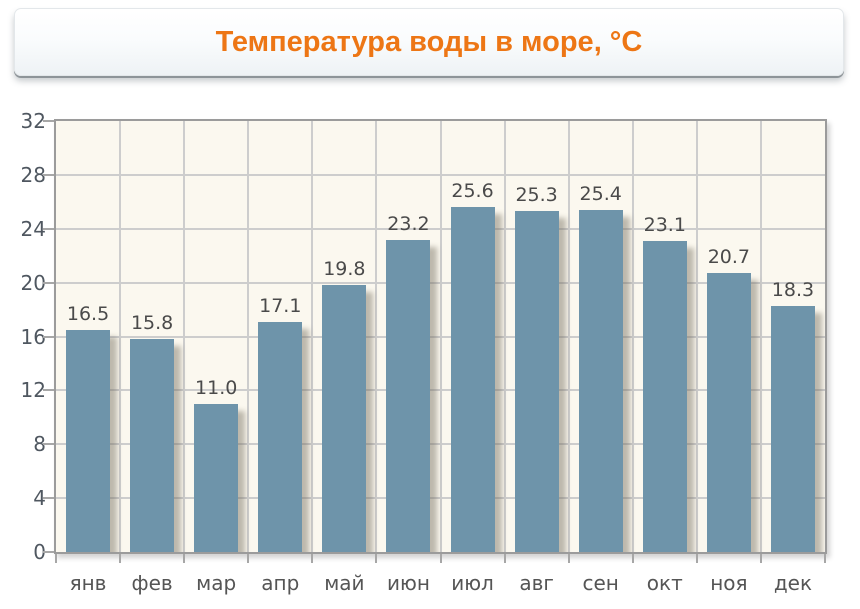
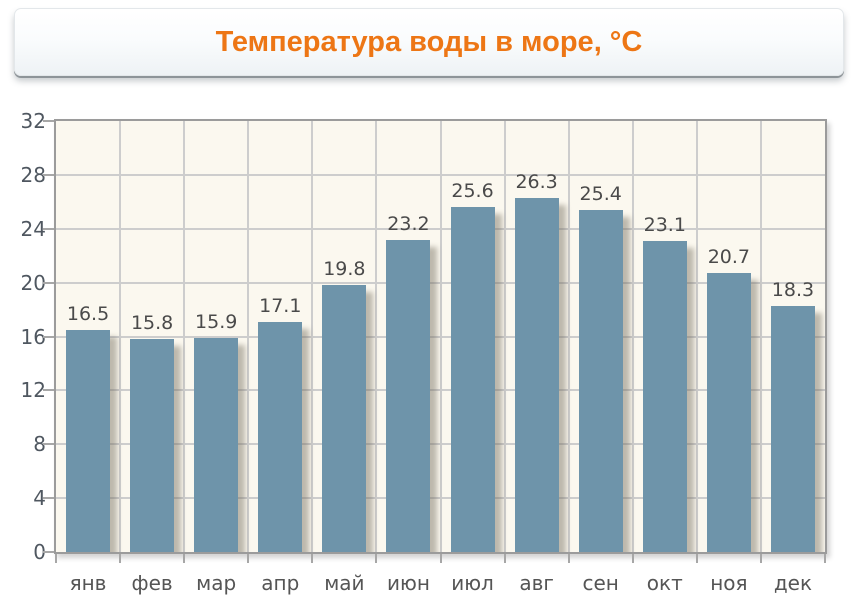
мар: 11.0 -> 15.9
авг: 25.3 -> 26.3
